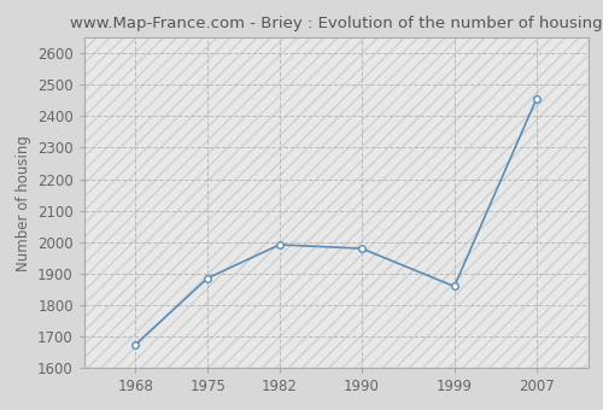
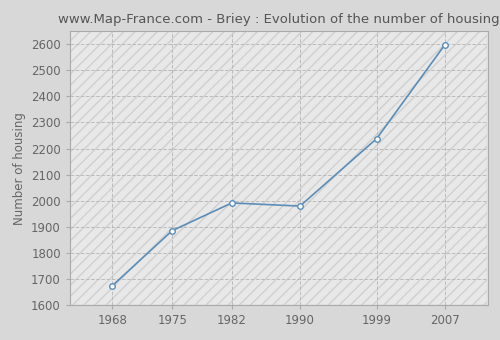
1999: 1860 -> 2238
2007: 2455 -> 2597
